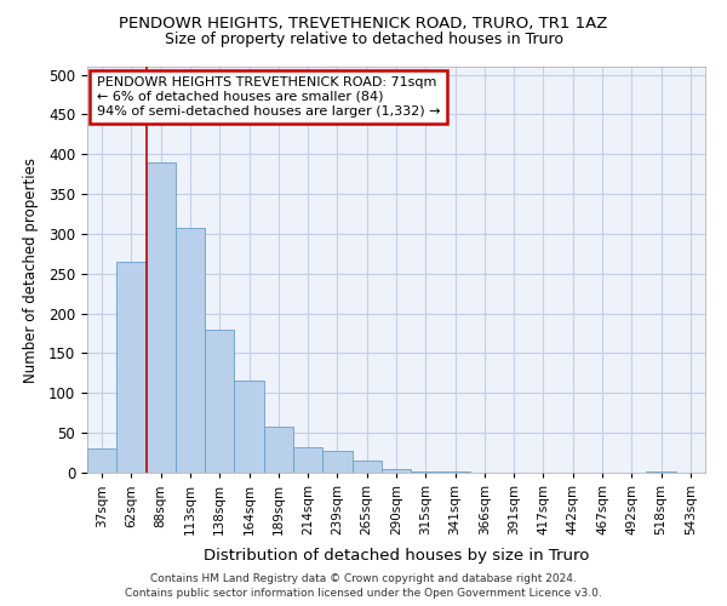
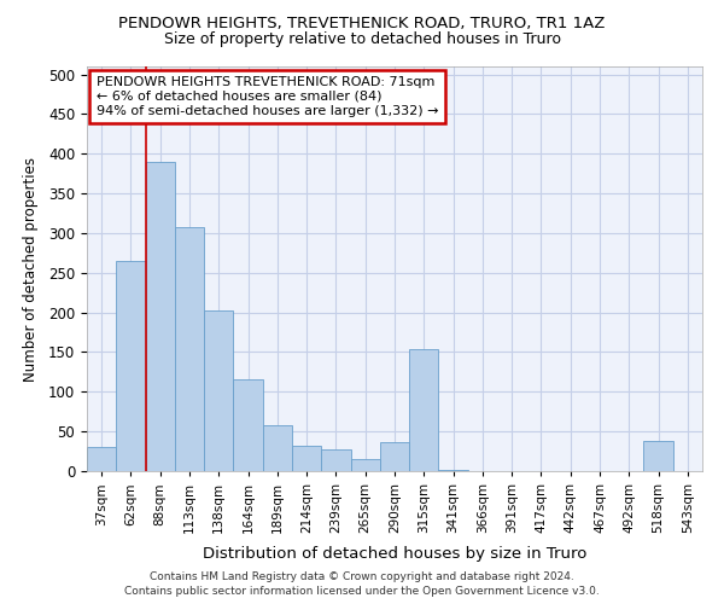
138sqm: 180 -> 202
290sqm: 5 -> 36
315sqm: 2 -> 154
518sqm: 1 -> 38
